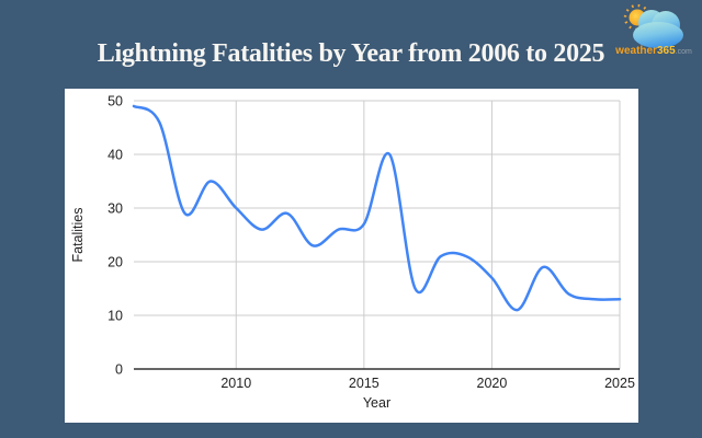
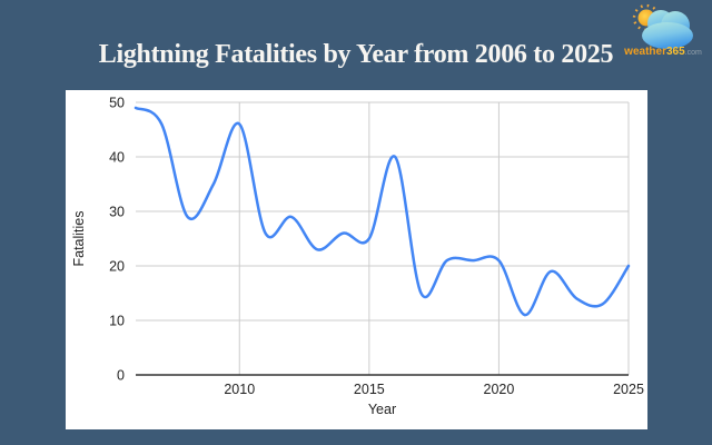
2010: 30 -> 46
2015: 27 -> 25
2020: 17 -> 21
2025: 13 -> 20
